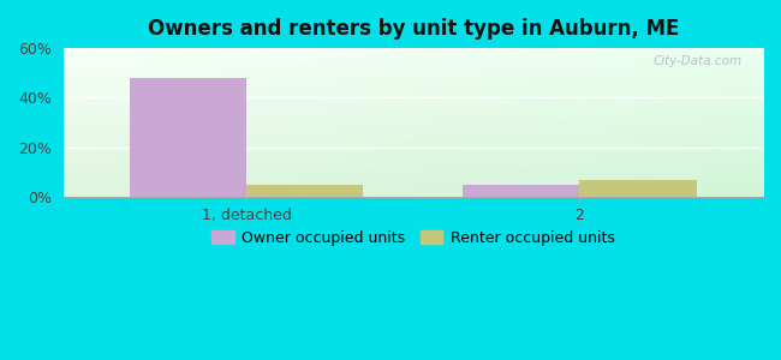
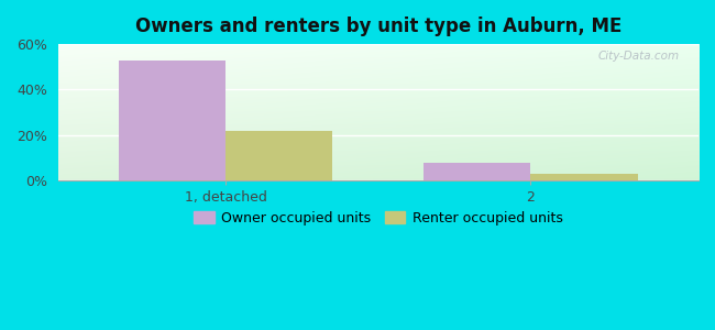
Owner occupied units/1, detached: 48% -> 53%
Renter occupied units/1, detached: 5% -> 22%
Owner occupied units/2: 5% -> 8%
Renter occupied units/2: 7% -> 3%
